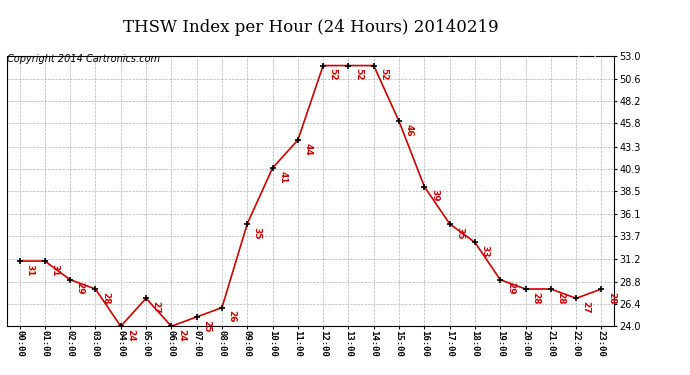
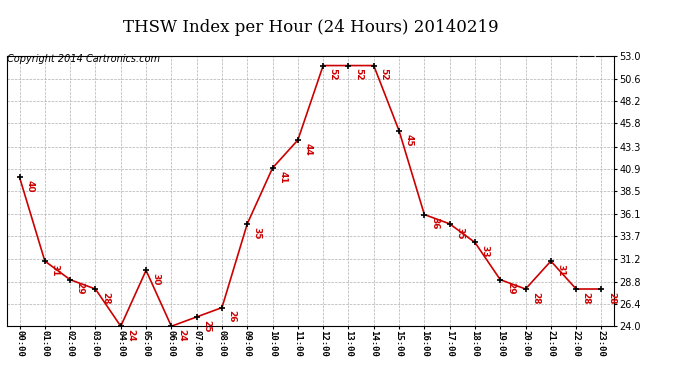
00:00: 31 -> 40
05:00: 27 -> 30
15:00: 46 -> 45
16:00: 39 -> 36
21:00: 28 -> 31
22:00: 27 -> 28
